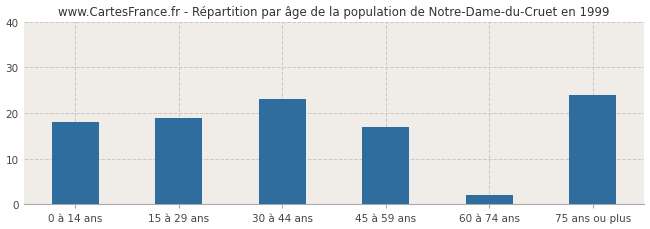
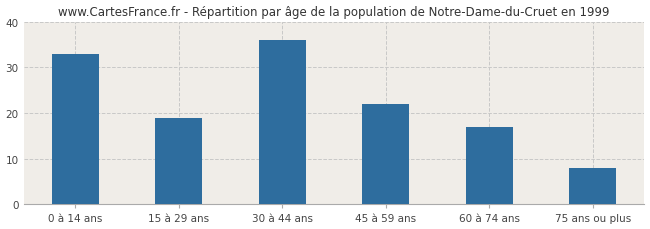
0 à 14 ans: 18 -> 33
30 à 44 ans: 23 -> 36
45 à 59 ans: 17 -> 22
60 à 74 ans: 2 -> 17
75 ans ou plus: 24 -> 8
